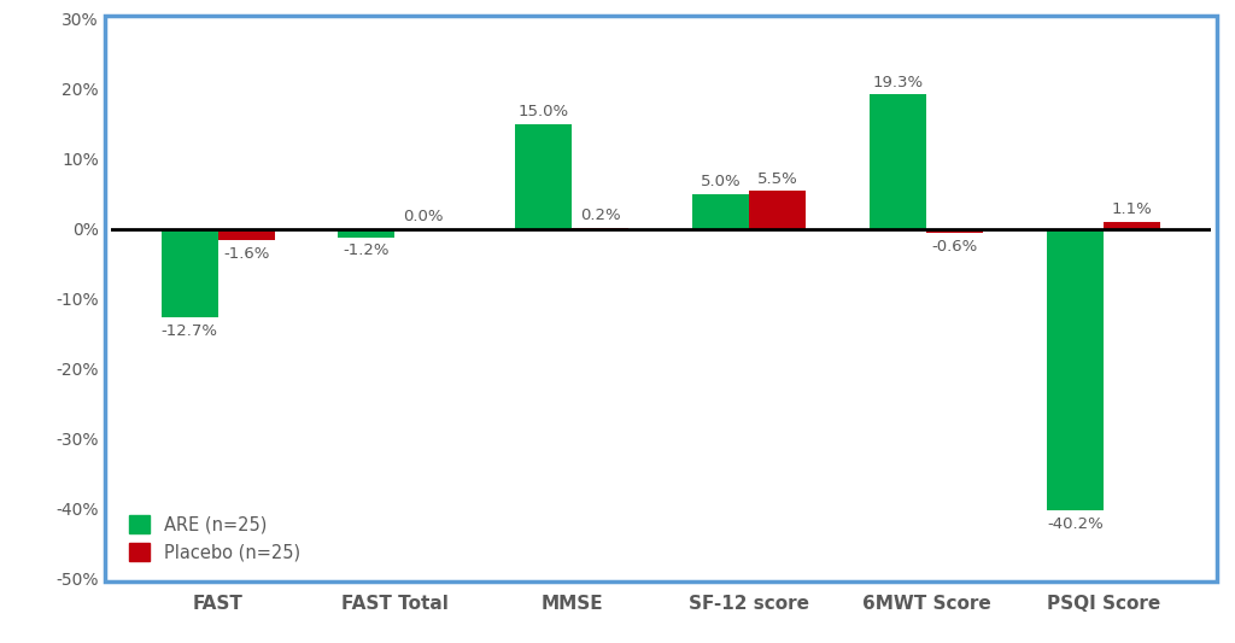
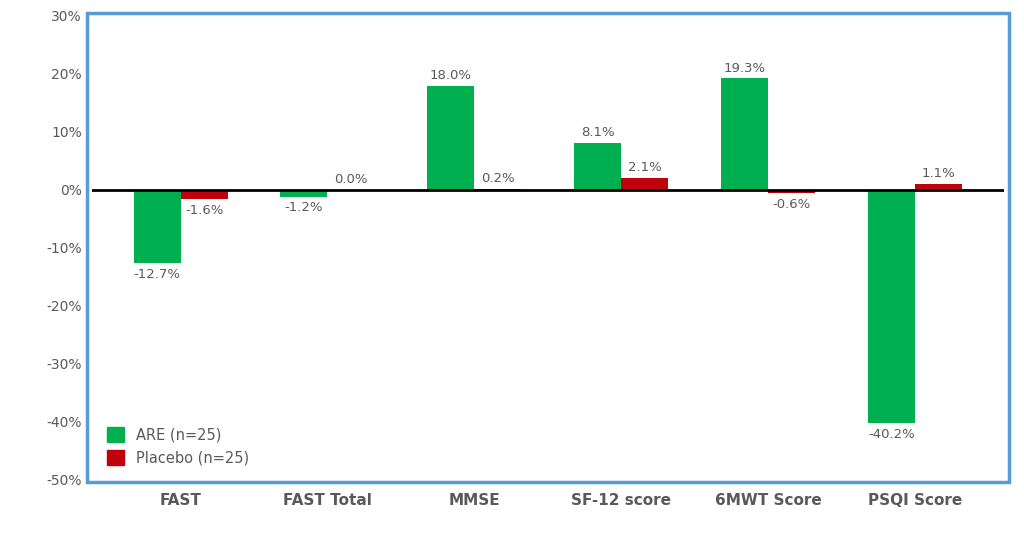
ARE (n=25)/MMSE: 15.0% -> 18.0%
ARE (n=25)/SF-12 score: 5.0% -> 8.1%
Placebo (n=25)/SF-12 score: 5.5% -> 2.1%
